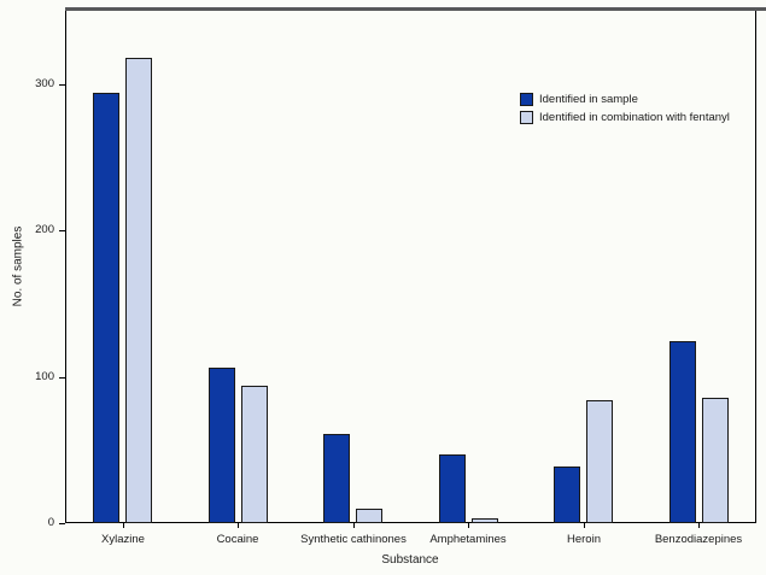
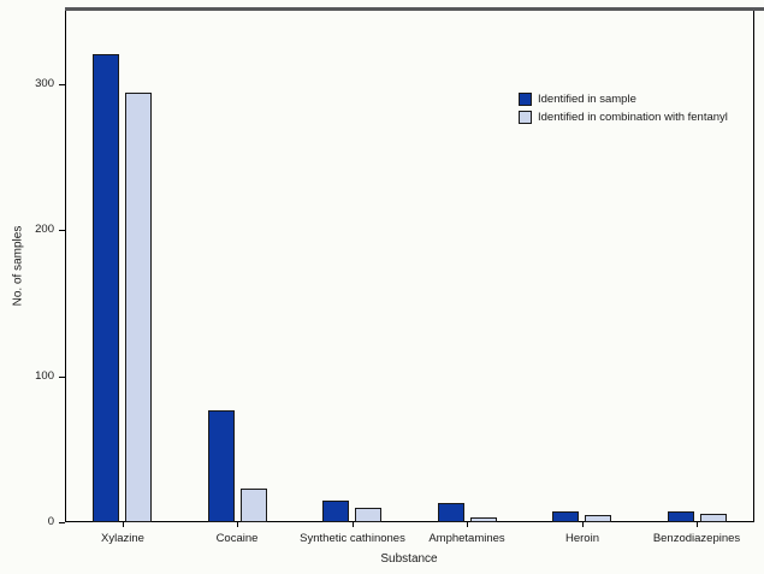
Identified in sample/Xylazine: 294 -> 320
Identified in combination with fentanyl/Xylazine: 318 -> 294
Identified in sample/Cocaine: 106 -> 77
Identified in combination with fentanyl/Cocaine: 94 -> 23
Identified in sample/Synthetic cathinones: 61 -> 15
Identified in sample/Amphetamines: 47 -> 13
Identified in sample/Heroin: 39 -> 7
Identified in combination with fentanyl/Heroin: 84 -> 5
Identified in sample/Benzodiazepines: 124 -> 7
Identified in combination with fentanyl/Benzodiazepines: 86 -> 6
